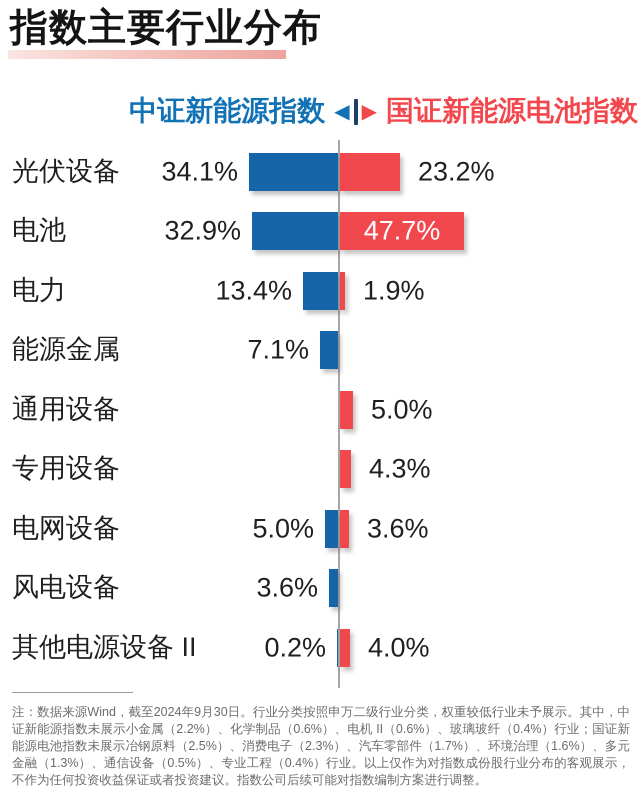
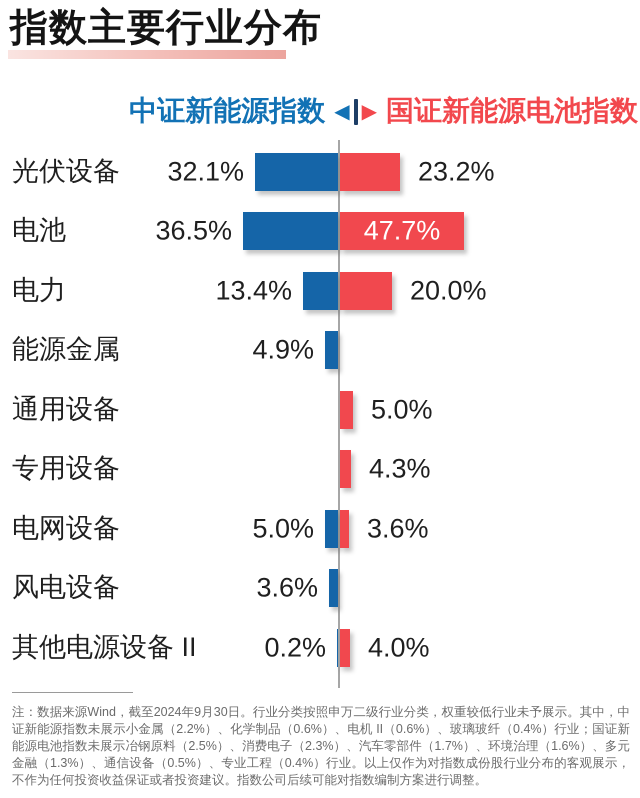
中证新能源指数/光伏设备: 34.1% -> 32.1%
中证新能源指数/电池: 32.9% -> 36.5%
国证新能源电池指数/电力: 1.9% -> 20.0%
中证新能源指数/能源金属: 7.1% -> 4.9%
